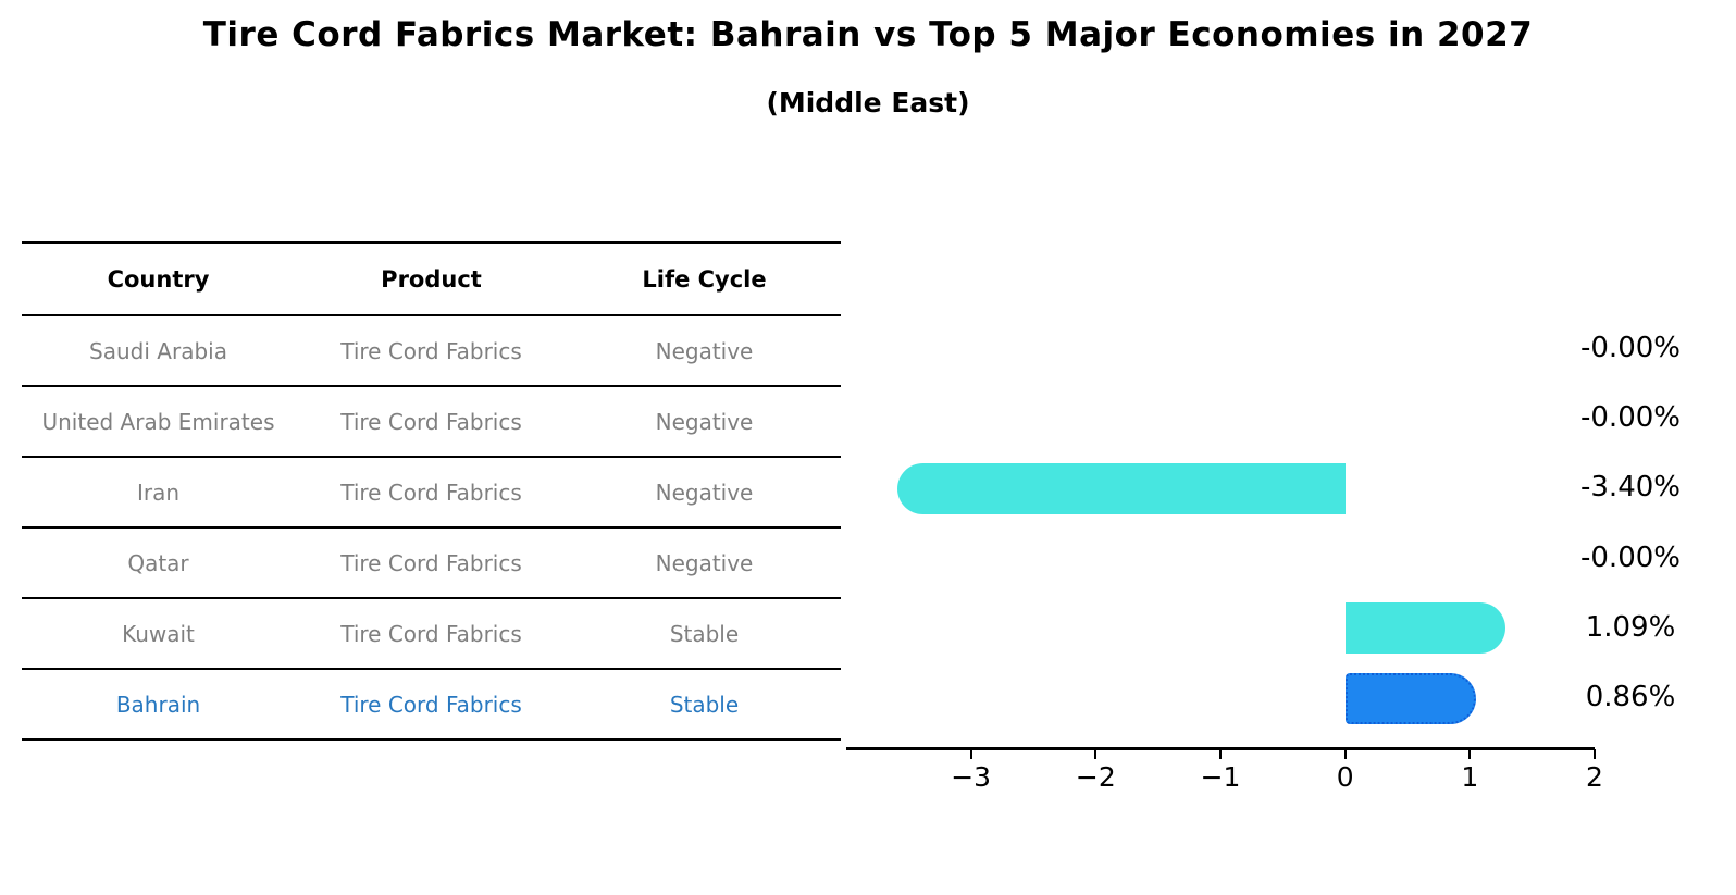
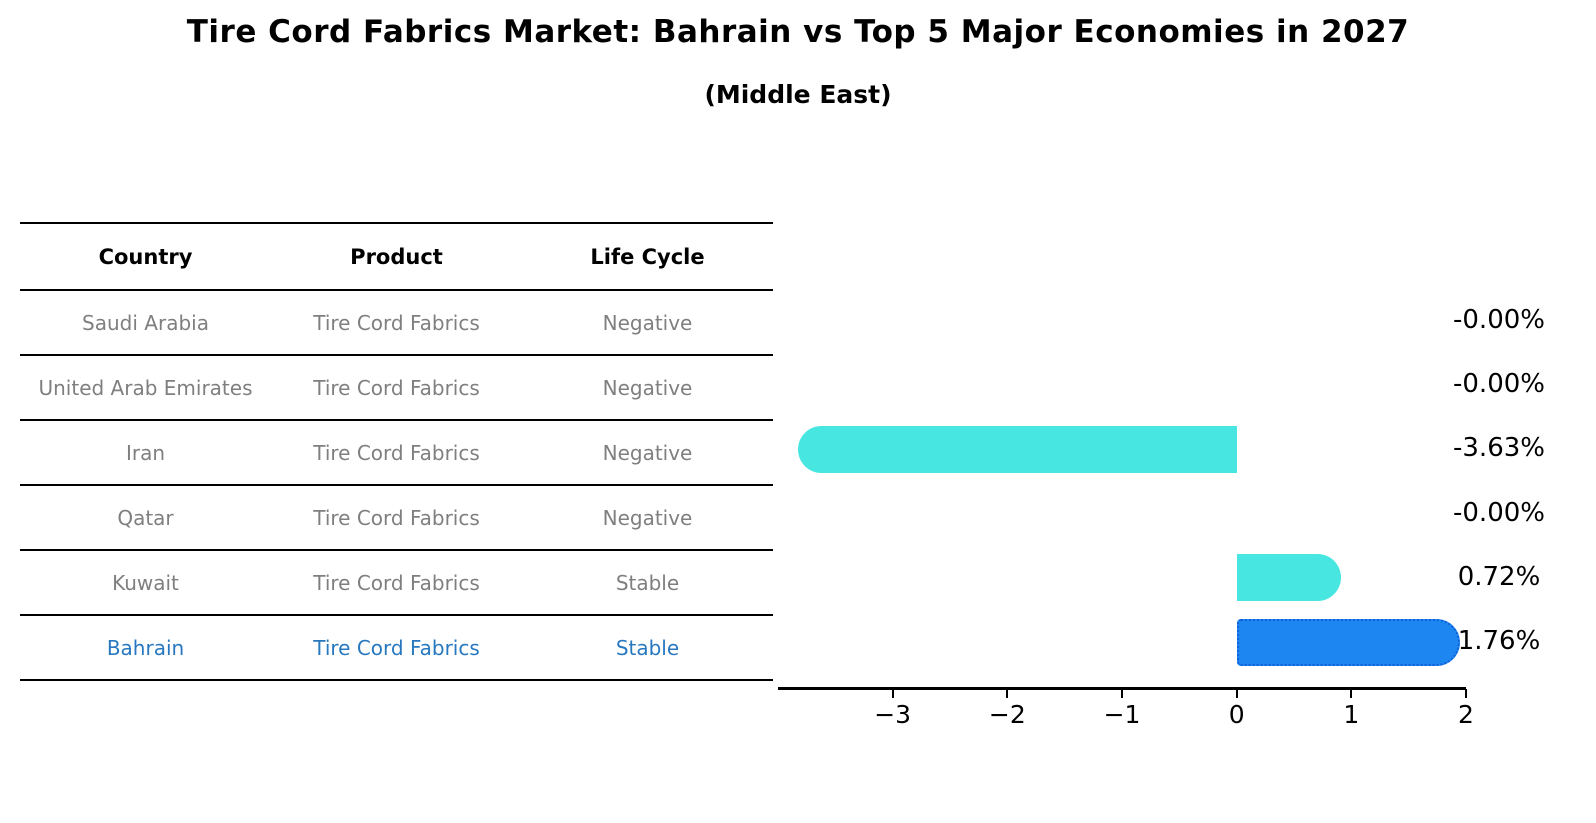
Iran: -3.40% -> -3.63%
Kuwait: 1.09% -> 0.72%
Bahrain: 0.86% -> 1.76%
